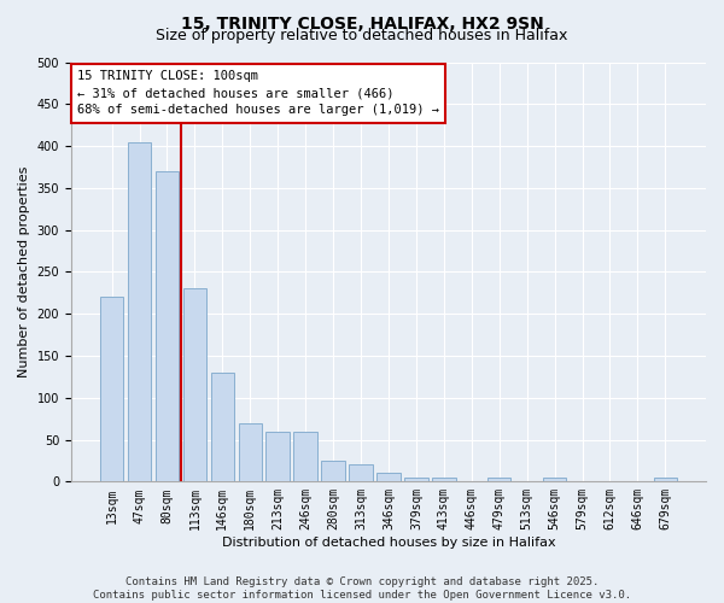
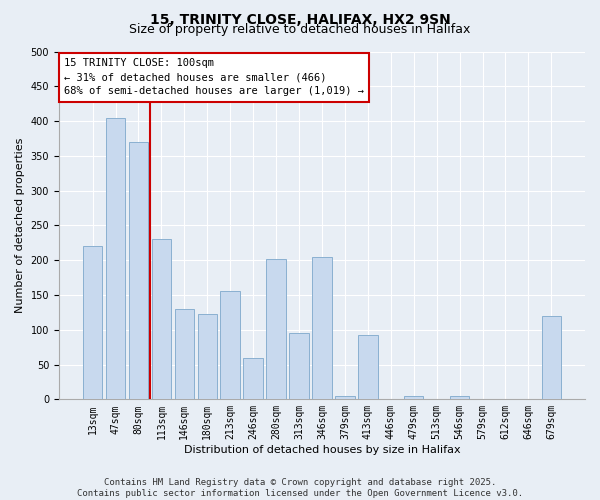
180sqm: 70 -> 122
213sqm: 60 -> 156
280sqm: 25 -> 202
313sqm: 20 -> 96
346sqm: 10 -> 204
413sqm: 5 -> 92
679sqm: 5 -> 120
